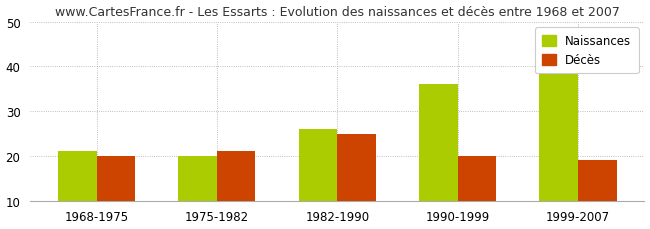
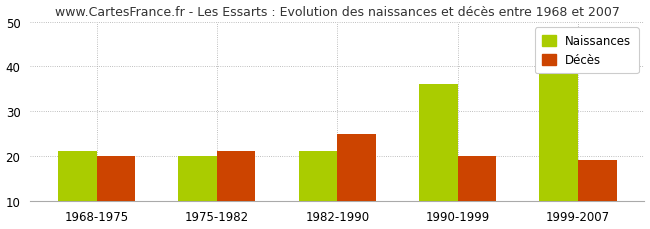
Naissances/1982-1990: 26 -> 21
